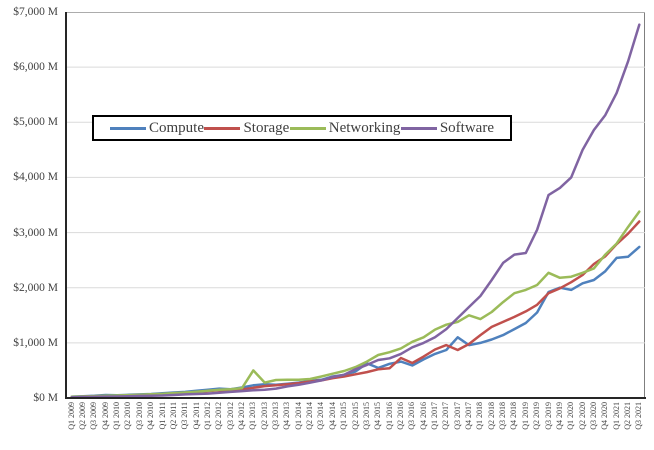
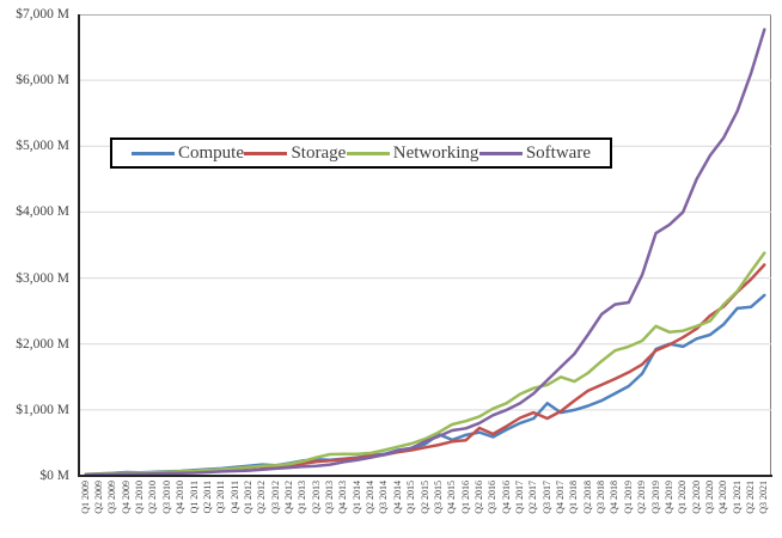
Networking/Q1 2013: $500M -> $200M
